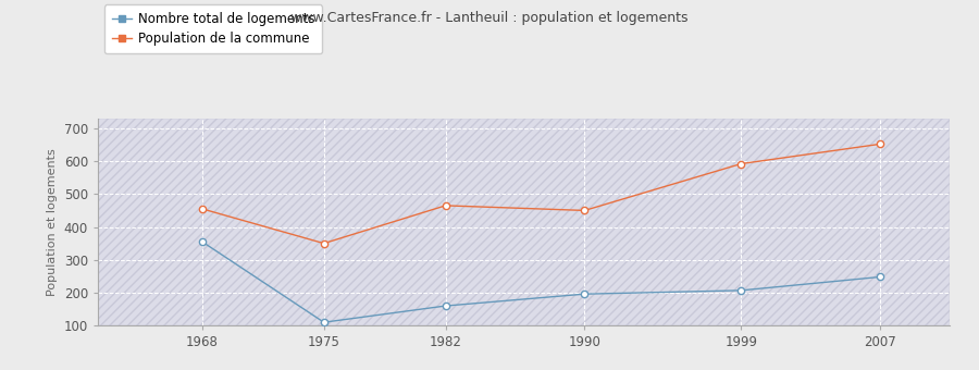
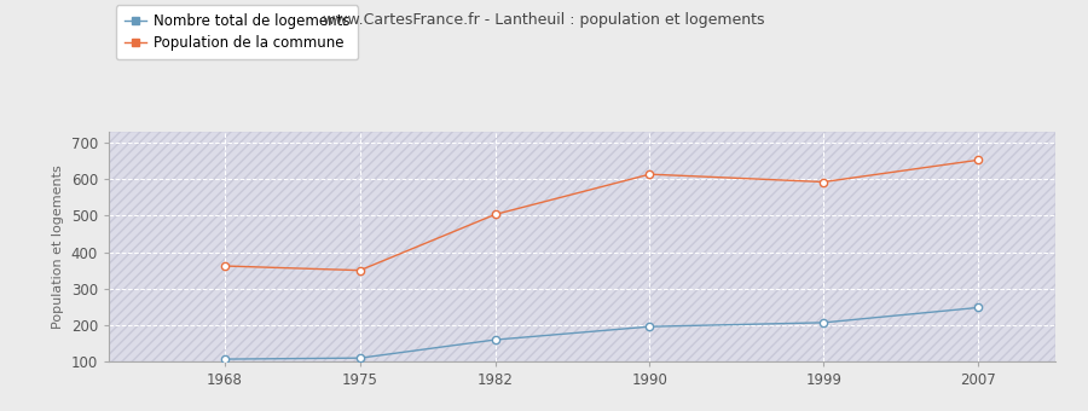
Nombre total de logements/1968: 355 -> 107
Population de la commune/1968: 455 -> 362
Population de la commune/1982: 465 -> 503
Population de la commune/1990: 450 -> 613
